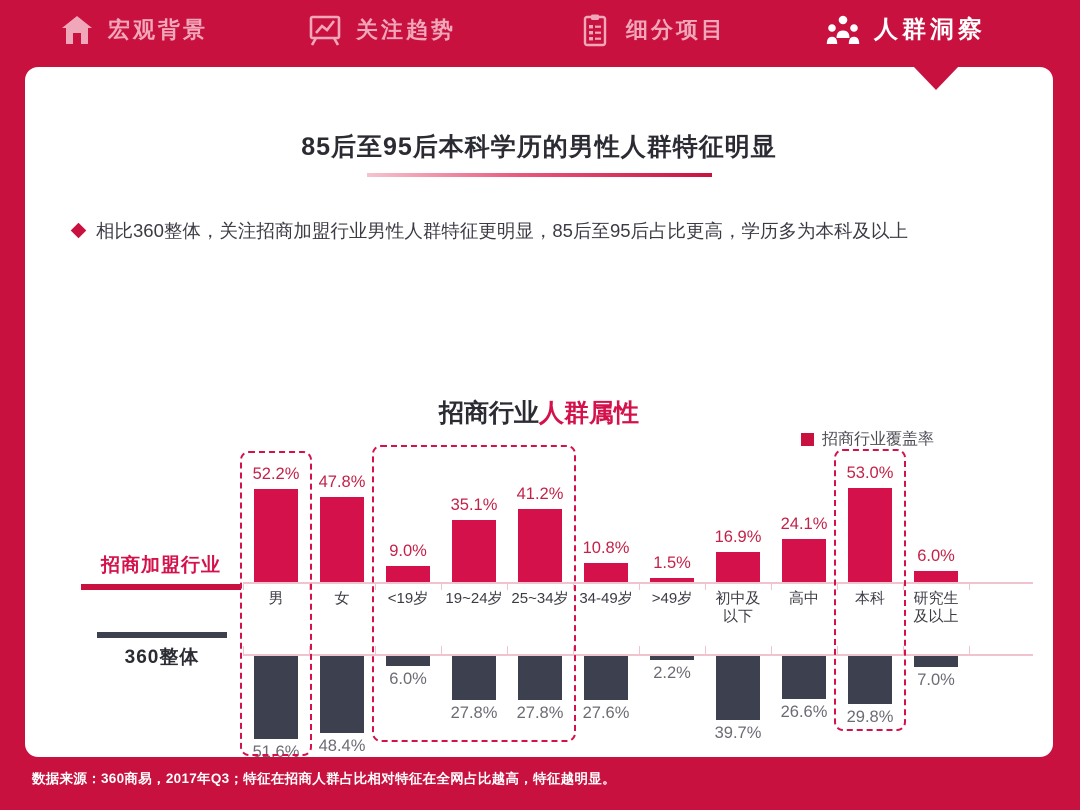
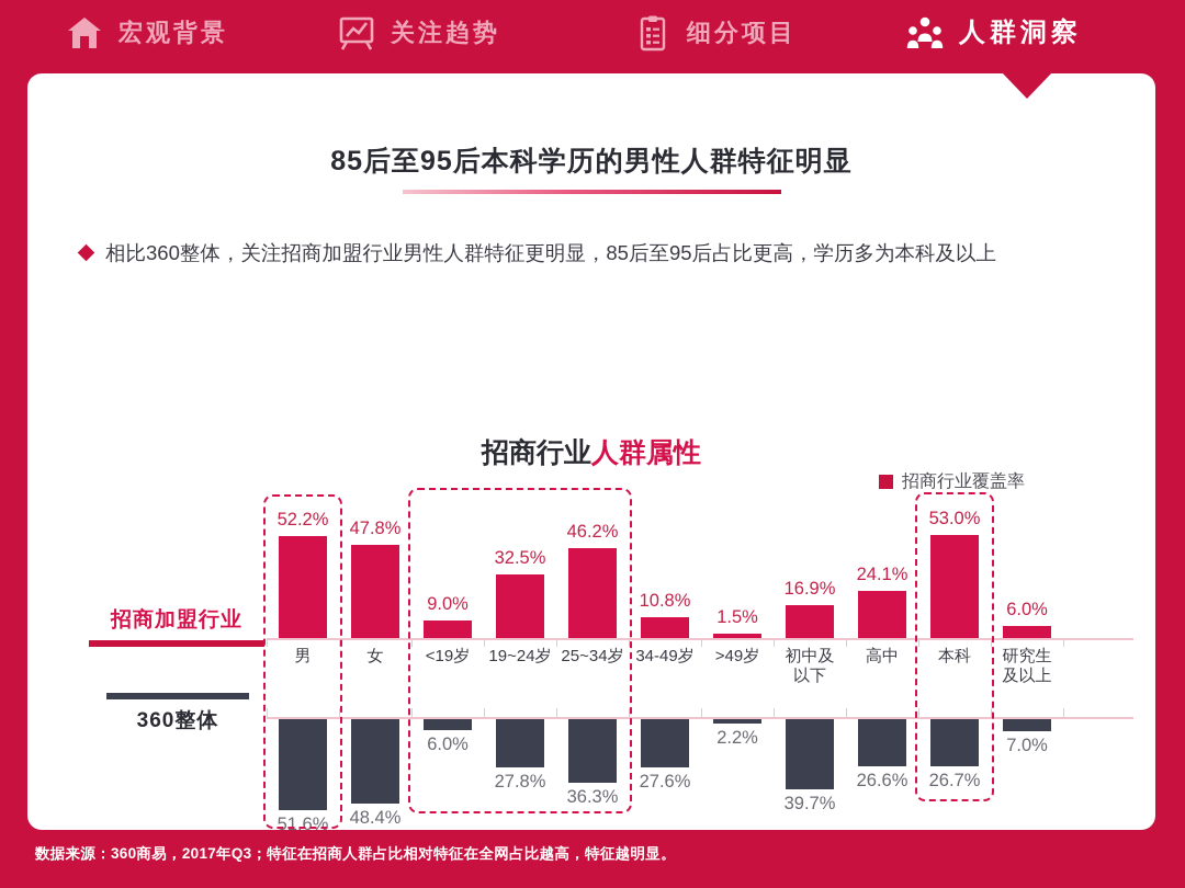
招商加盟行业/19~24岁: 35.1% -> 32.5%
招商加盟行业/25~34岁: 41.2% -> 46.2%
360整体/25~34岁: 27.8% -> 36.3%
360整体/本科: 29.8% -> 26.7%
